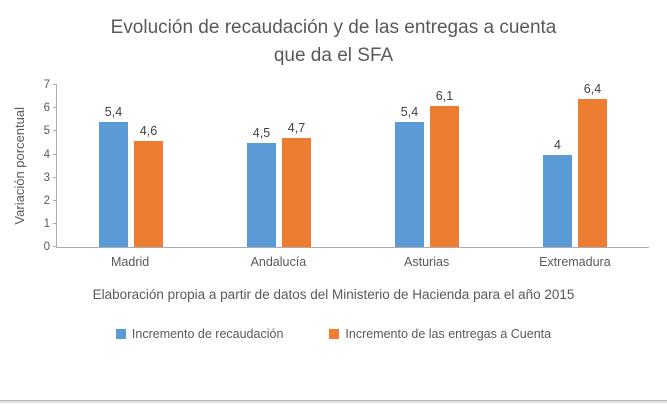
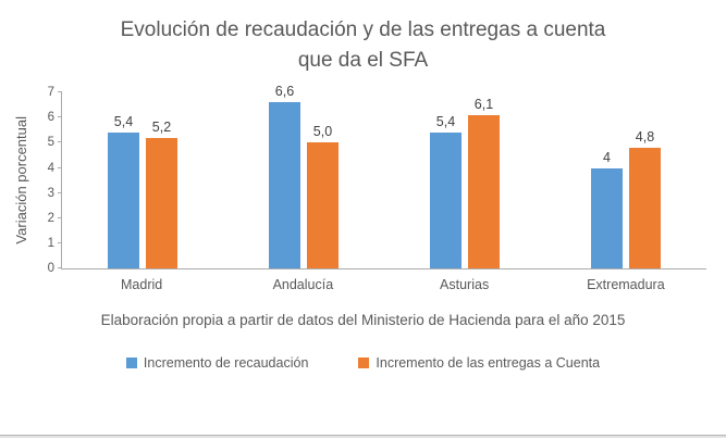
Incremento de las entregas a Cuenta/Madrid: 4,6 -> 5,2
Incremento de recaudación/Andalucía: 4,5 -> 6,6
Incremento de las entregas a Cuenta/Andalucía: 4,7 -> 5,0
Incremento de las entregas a Cuenta/Extremadura: 6,4 -> 4,8
